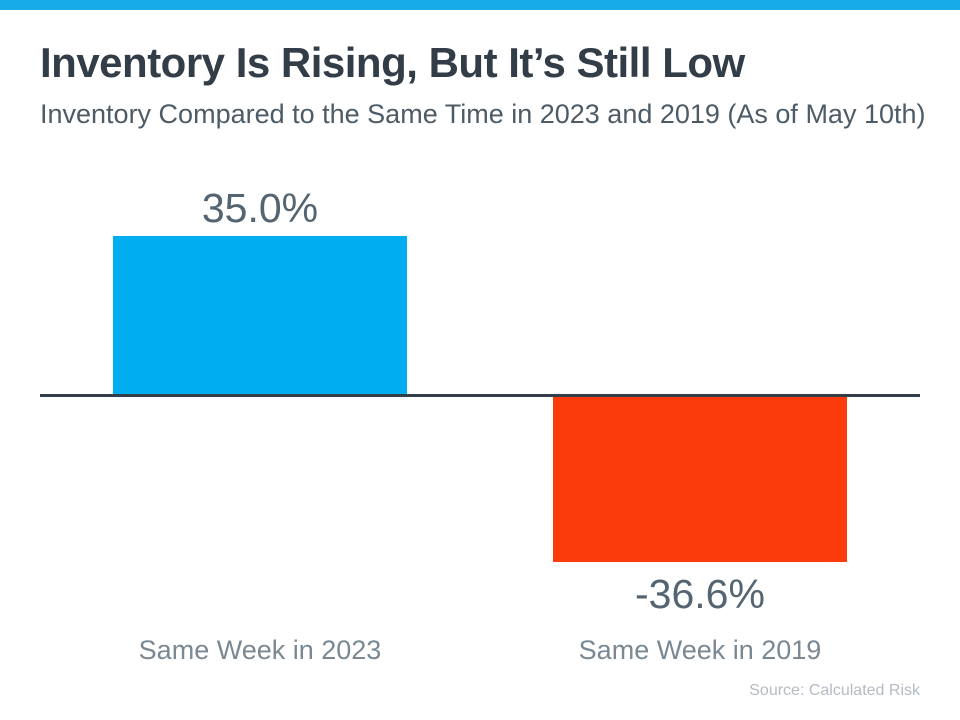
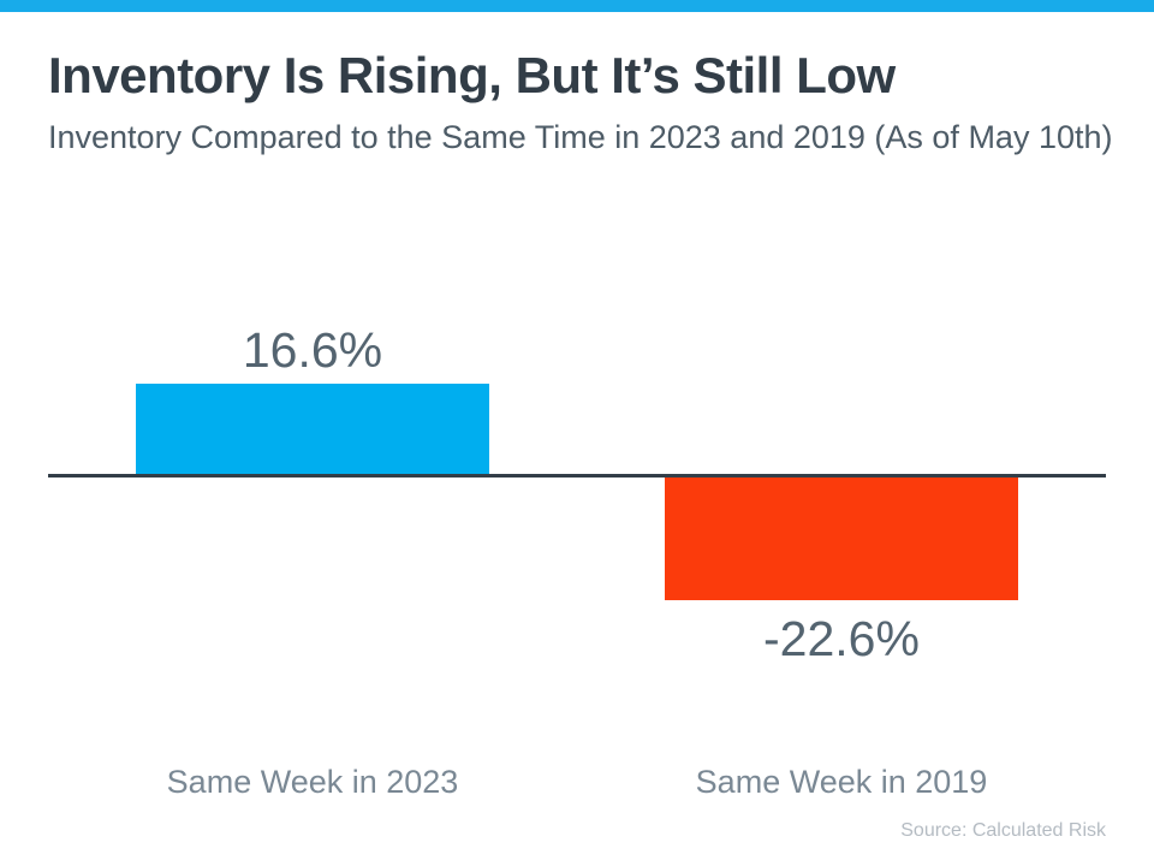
Same Week in 2023: 35.0% -> 16.6%
Same Week in 2019: -36.6% -> -22.6%
